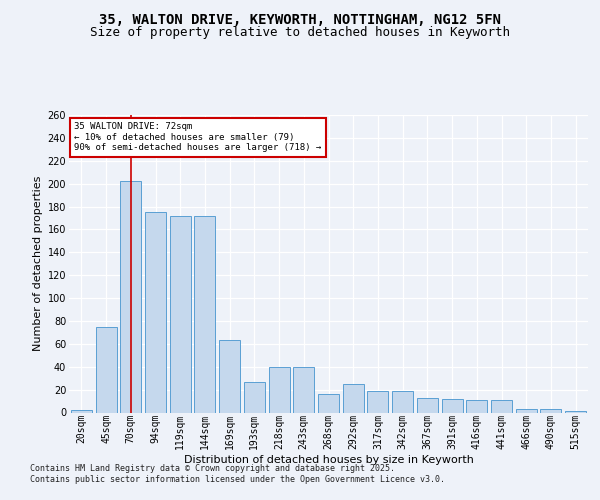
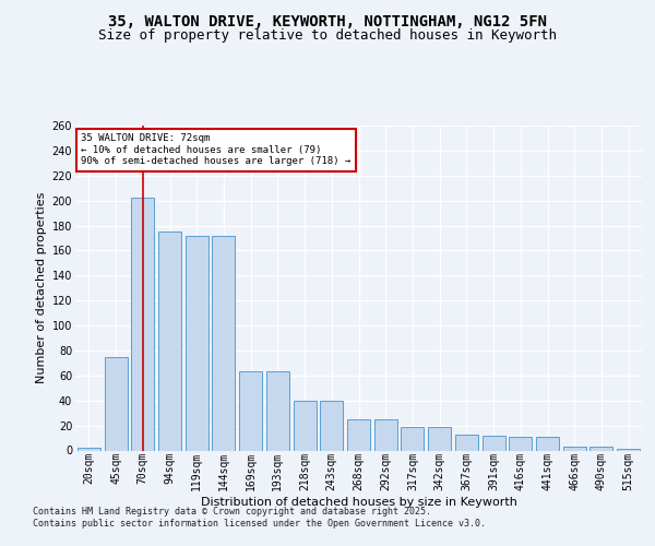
193sqm: 27 -> 63
268sqm: 16 -> 25
